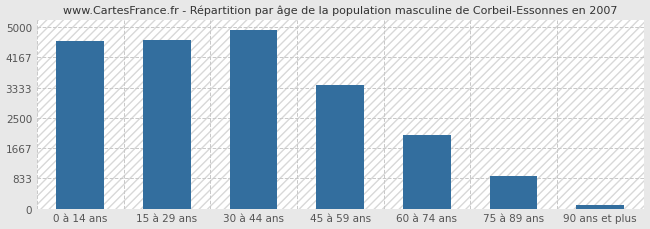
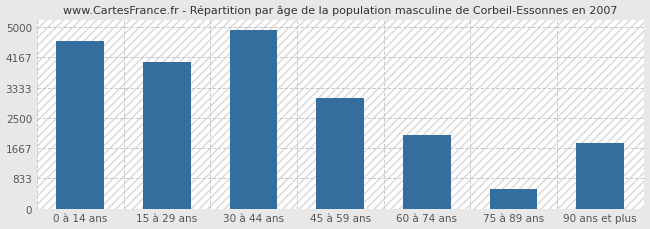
15 à 29 ans: 4660 -> 4050
45 à 59 ans: 3400 -> 3050
75 à 89 ans: 900 -> 550
90 ans et plus: 110 -> 1800
